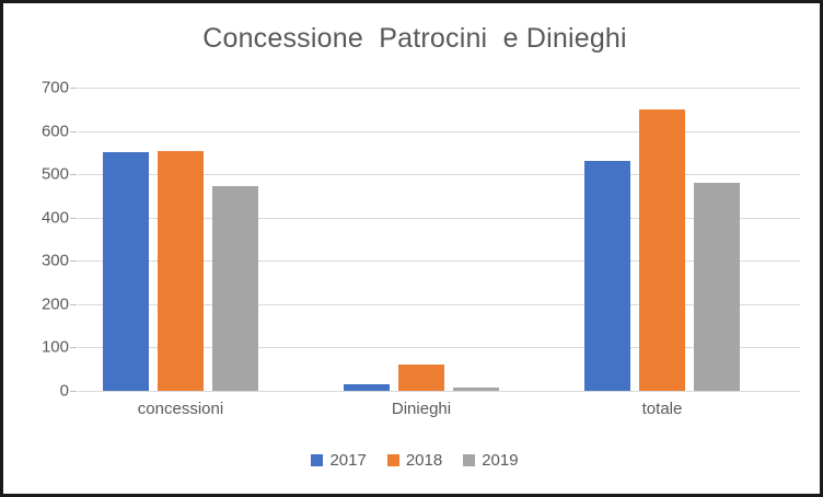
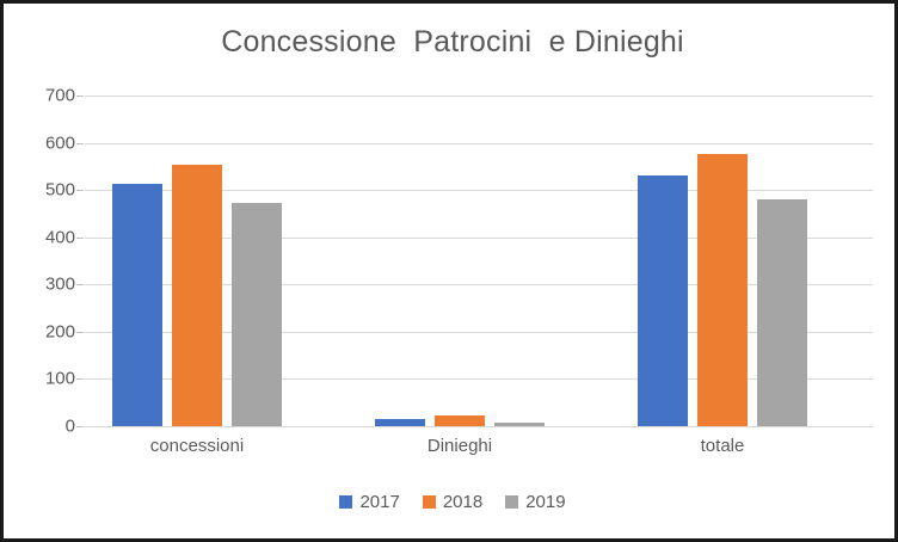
2017/concessioni: 550 -> 510
2018/Dinieghi: 60 -> 20
2018/totale: 650 -> 580
